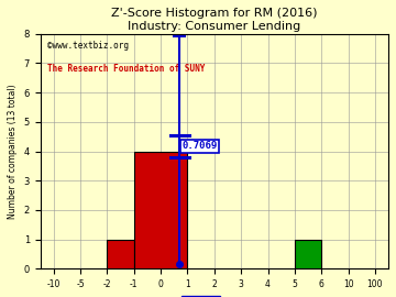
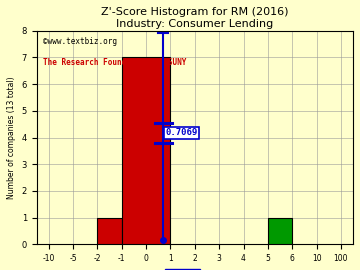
0: 4 -> 7
